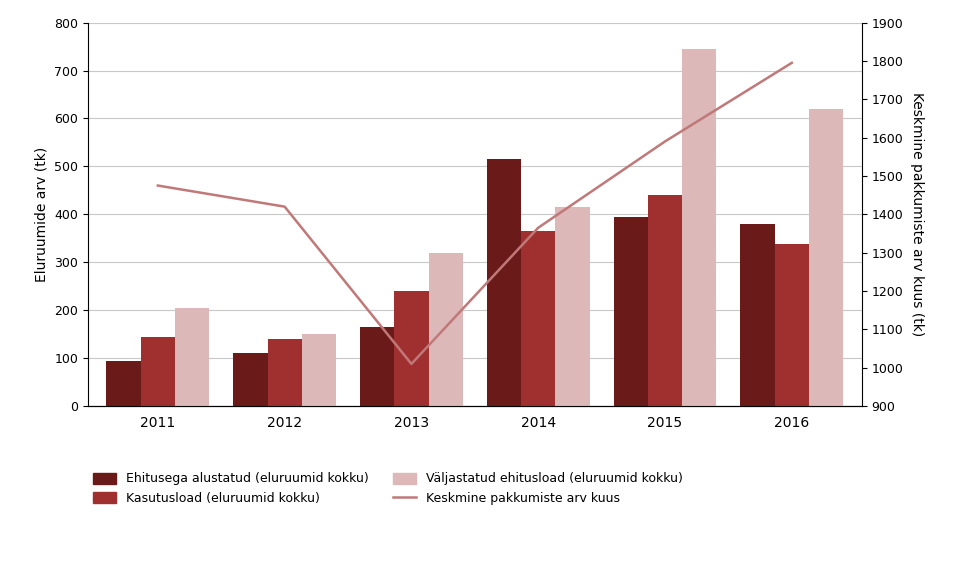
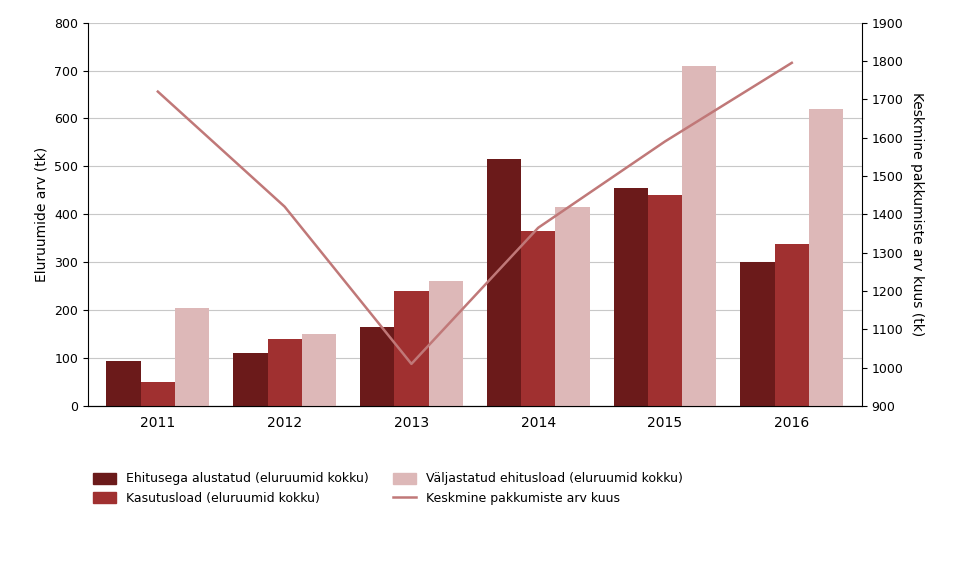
Kasutusload (eluruumid kokku)/2011: 145 -> 50
Keskmine pakkumiste arv kuus/2011: 1475 -> 1720
Väljastatud ehitusload (eluruumid kokku)/2013: 320 -> 260
Ehitusega alustatud (eluruumid kokku)/2015: 395 -> 455
Väljastatud ehitusload (eluruumid kokku)/2015: 745 -> 710
Ehitusega alustatud (eluruumid kokku)/2016: 380 -> 300
